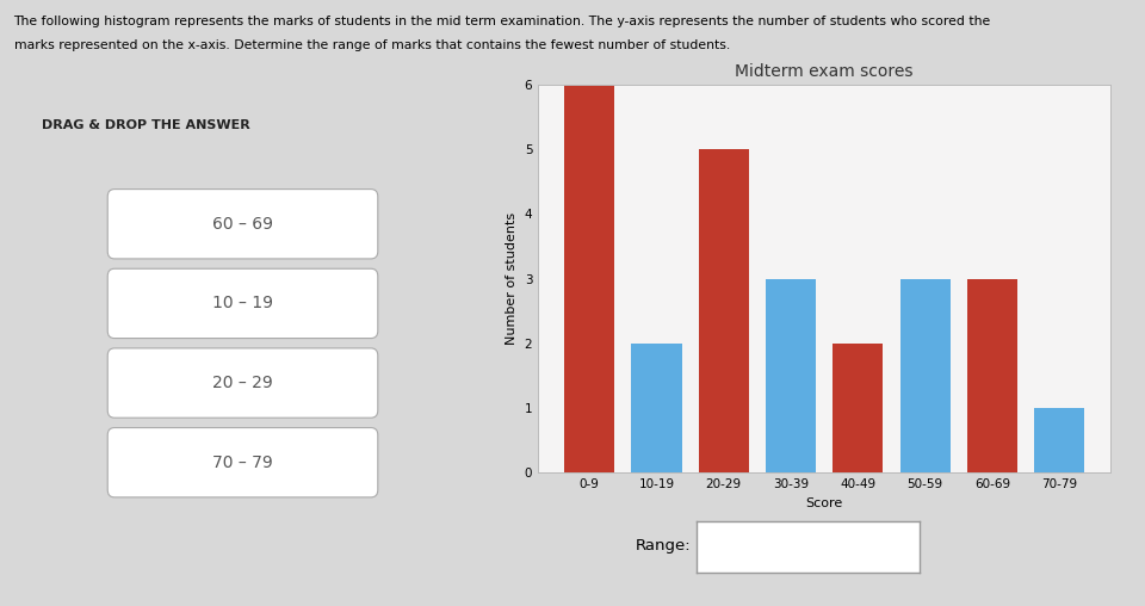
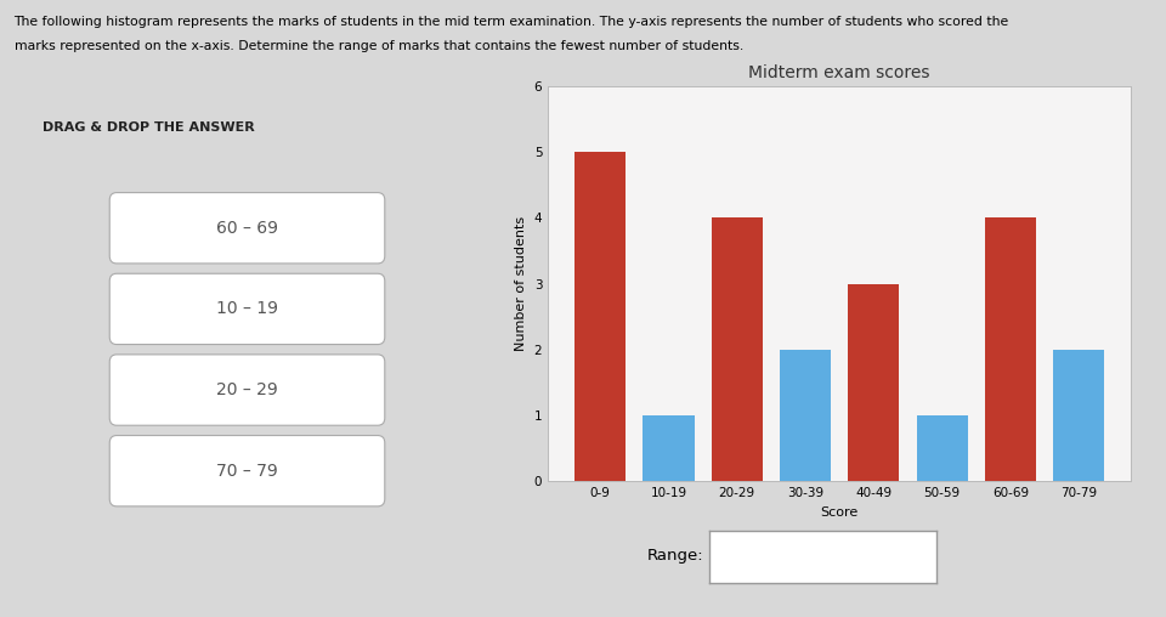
0-9: 6 -> 5
10-19: 2 -> 1
20-29: 5 -> 4
30-39: 3 -> 2
40-49: 2 -> 3
50-59: 3 -> 1
60-69: 3 -> 4
70-79: 1 -> 2
